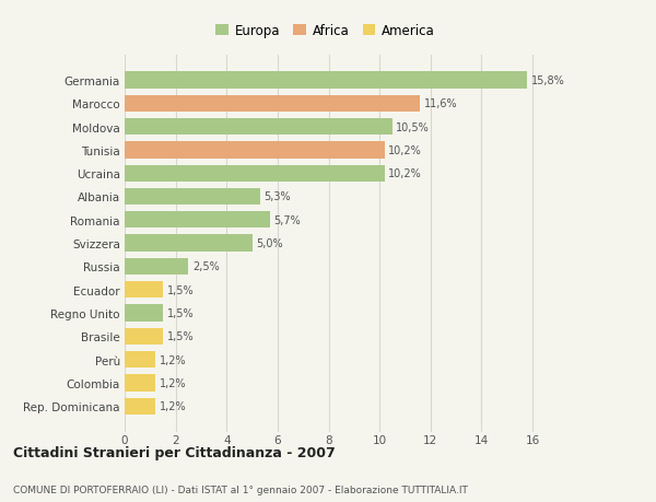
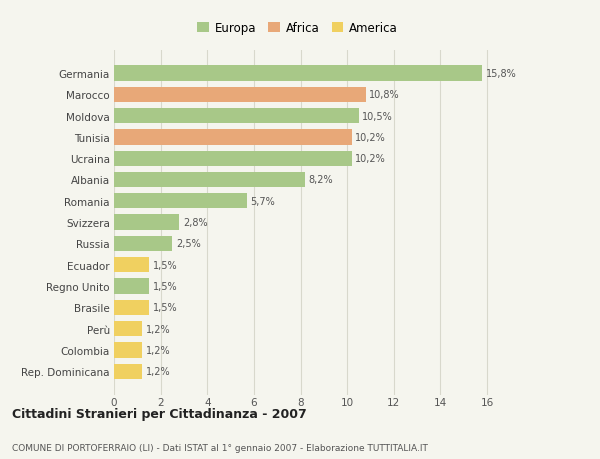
Marocco: 11,6% -> 10,8%
Albania: 5,3% -> 8,2%
Svizzera: 5,0% -> 2,8%
